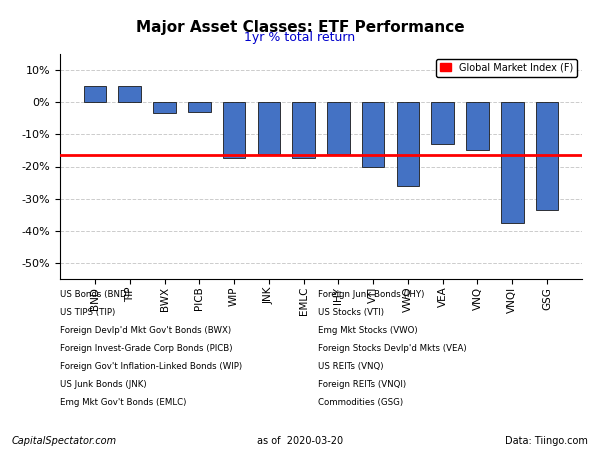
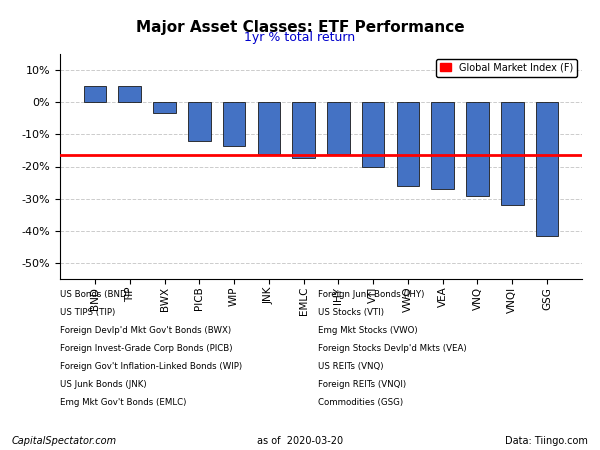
PICB: -3.0% -> -12.2%
WIP: -17.5% -> -13.5%
VEA: -13.0% -> -27.0%
VNQ: -15.0% -> -29.2%
VNQI: -37.5% -> -32.0%
GSG: -33.5% -> -41.5%
